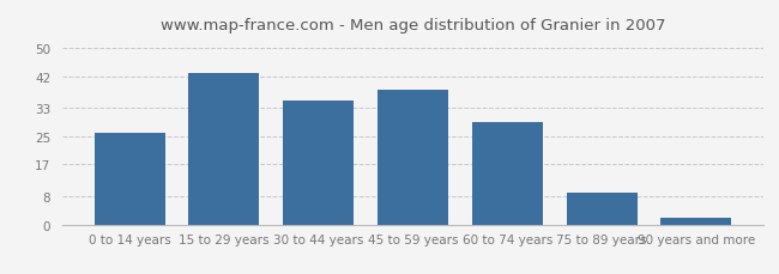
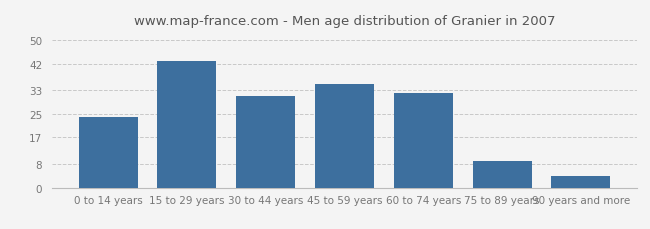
0 to 14 years: 26 -> 24
30 to 44 years: 35 -> 31
45 to 59 years: 38 -> 35
60 to 74 years: 29 -> 32
90 years and more: 2 -> 4
